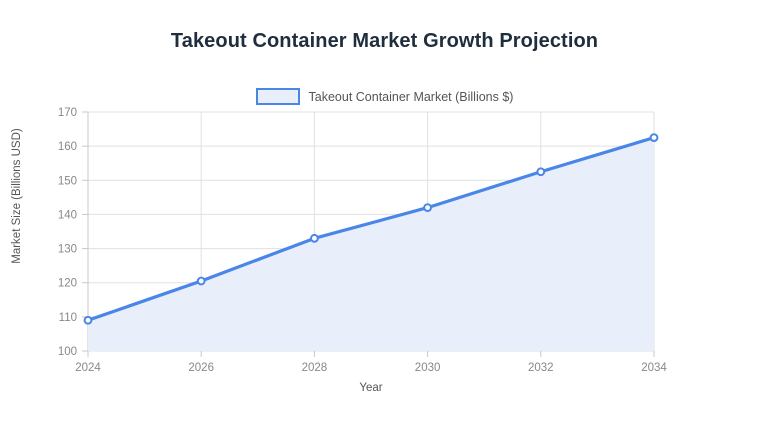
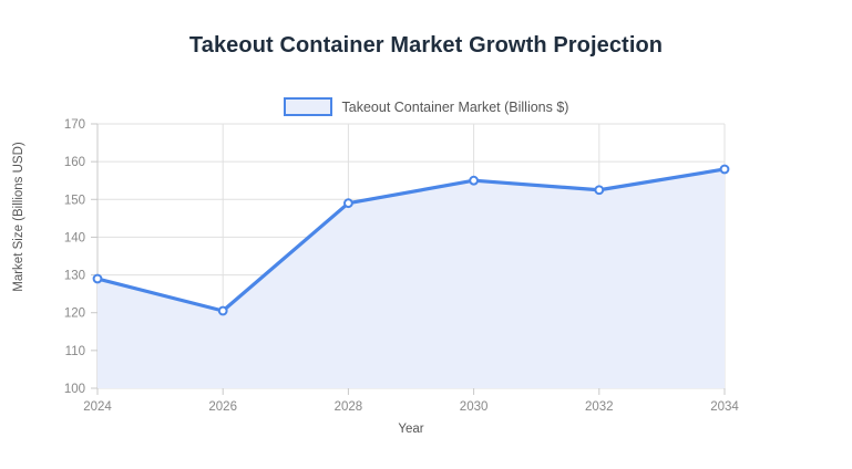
2024: 109 -> 129
2028: 133 -> 149
2030: 142 -> 155
2034: 162 -> 158
